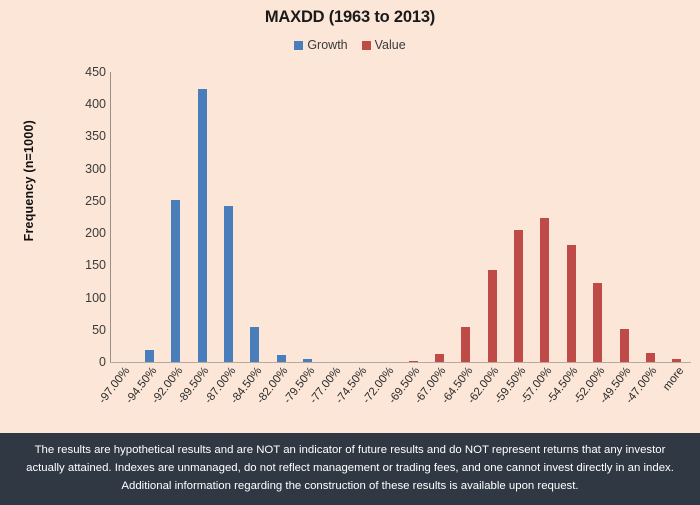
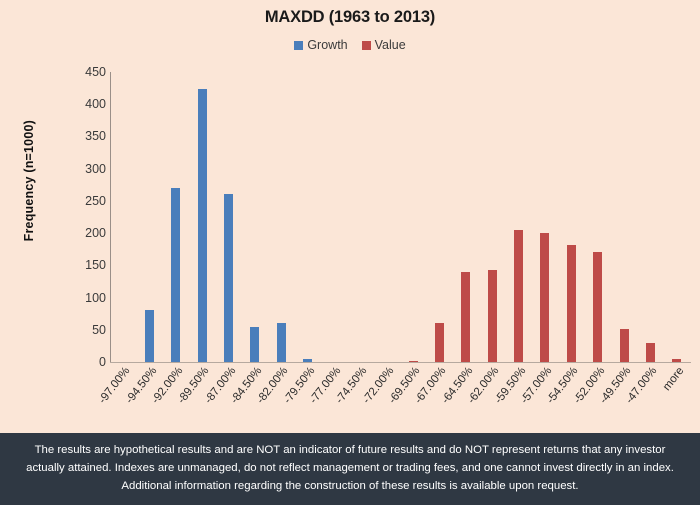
Growth/-94.50%: 20 -> 80
Growth/-92.00%: 250 -> 270
Growth/-87.00%: 240 -> 260
Growth/-82.00%: 10 -> 60
Value/-67.00%: 10 -> 60
Value/-64.50%: 50 -> 140
Value/-57.00%: 220 -> 200
Value/-52.00%: 120 -> 170
Value/-47.00%: 10 -> 30
